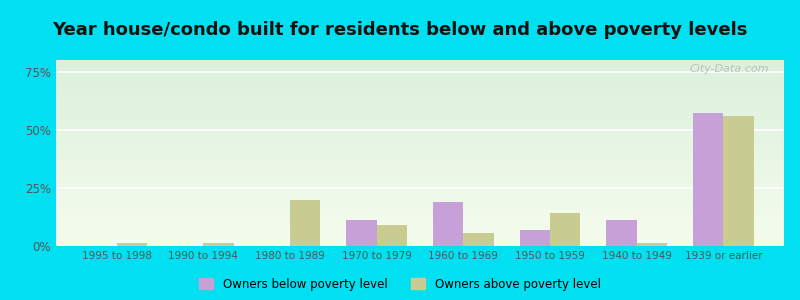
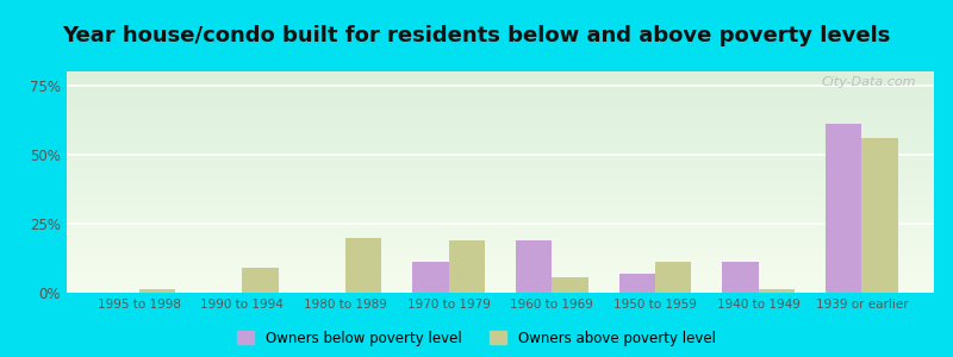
Owners above poverty level/1990 to 1994: 1.5% -> 9.0%
Owners above poverty level/1970 to 1979: 9.0% -> 19.0%
Owners above poverty level/1950 to 1959: 14.0% -> 11.0%
Owners below poverty level/1939 or earlier: 57% -> 61%
